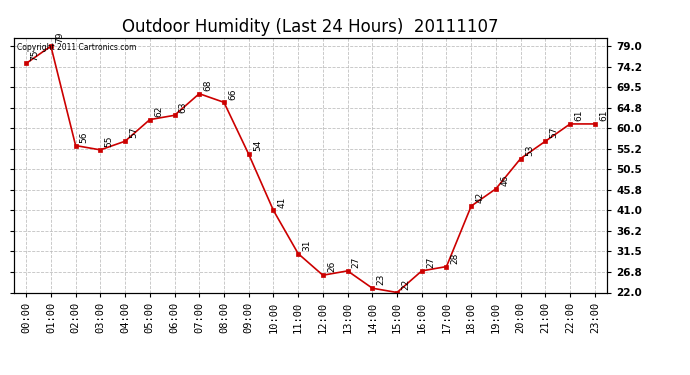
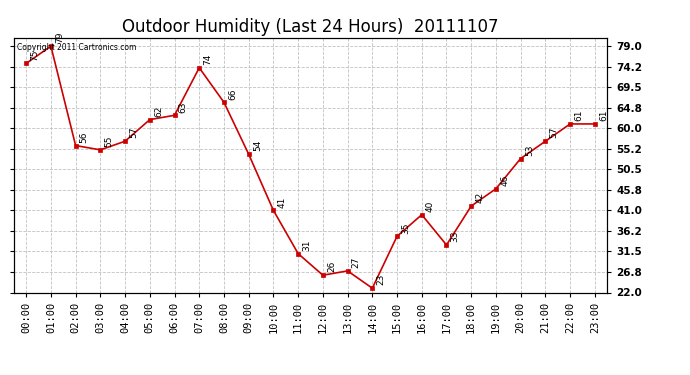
07:00: 68 -> 74
15:00: 22 -> 35
16:00: 27 -> 40
17:00: 28 -> 33
